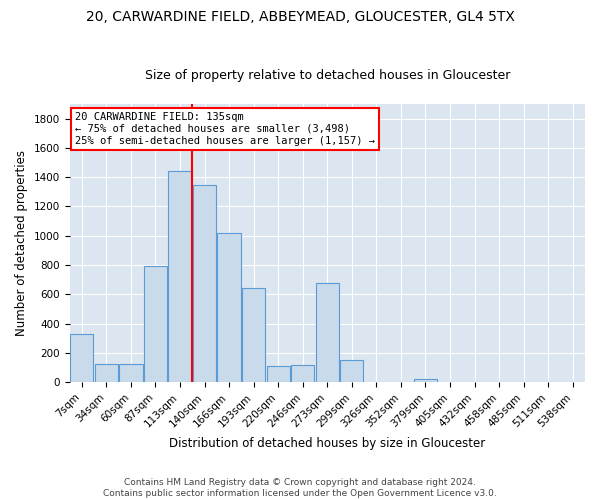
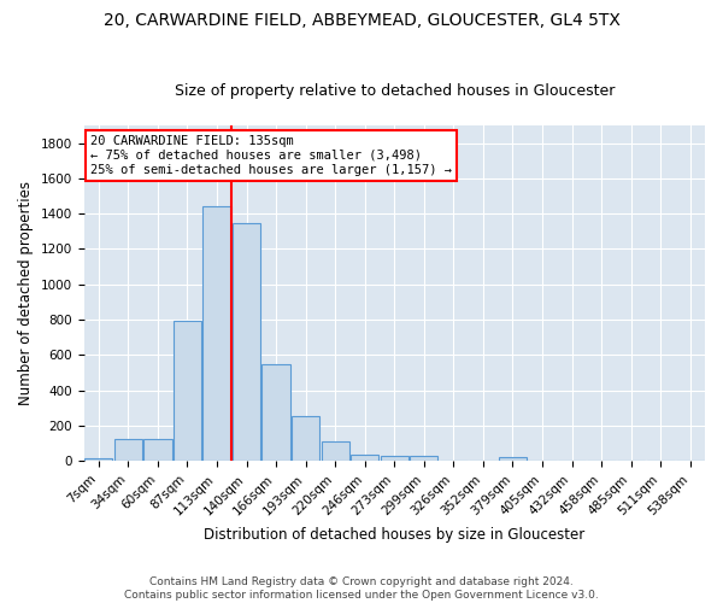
7sqm: 330 -> 20
166sqm: 1020 -> 550
193sqm: 640 -> 250
246sqm: 120 -> 40
273sqm: 680 -> 30
299sqm: 150 -> 30
